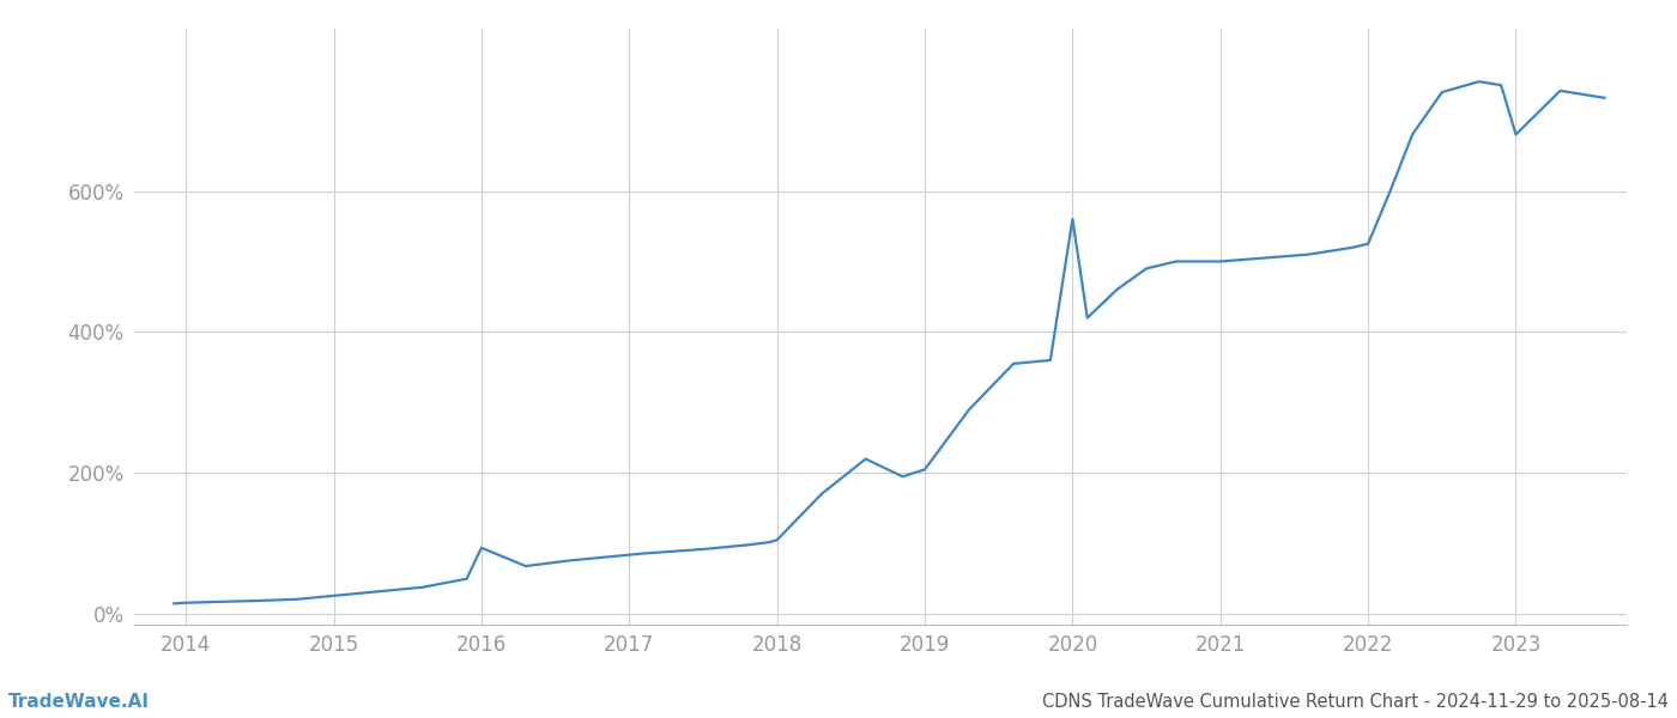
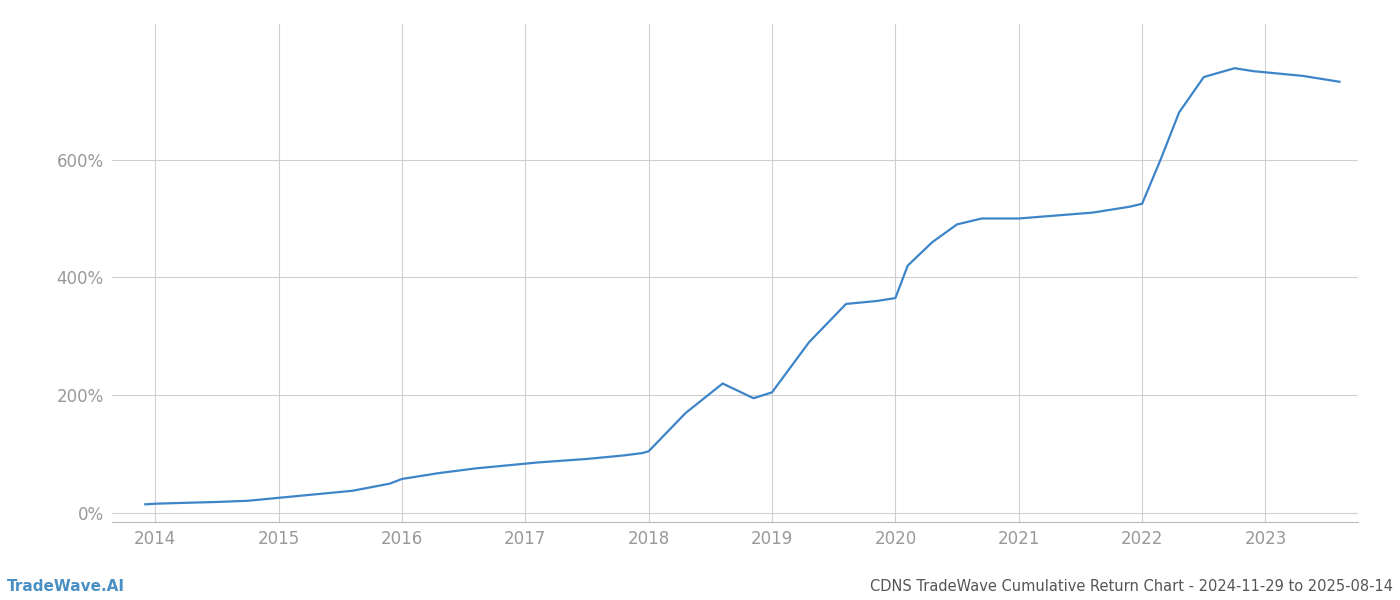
2016: 94% -> 58%
2020: 560% -> 365%
2023: 680% -> 748%
